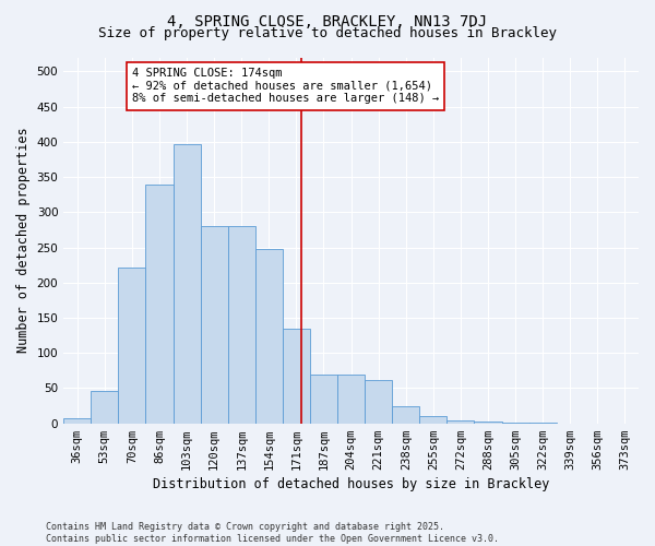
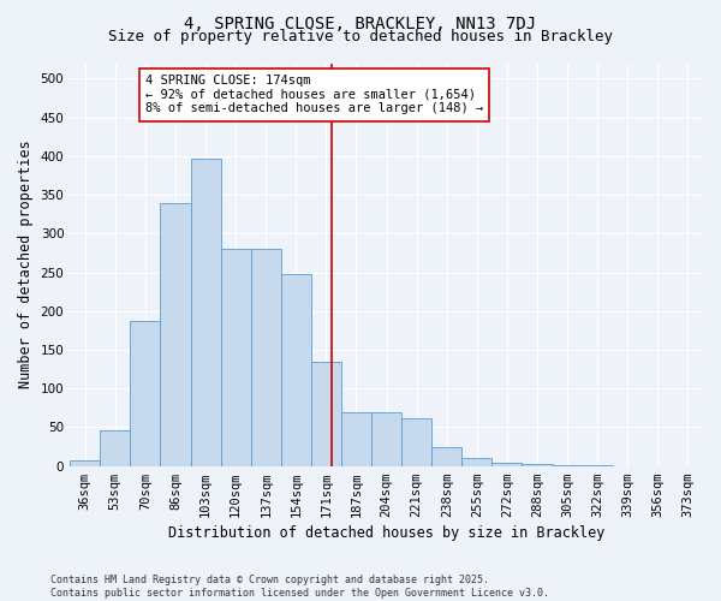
70sqm: 222 -> 187
